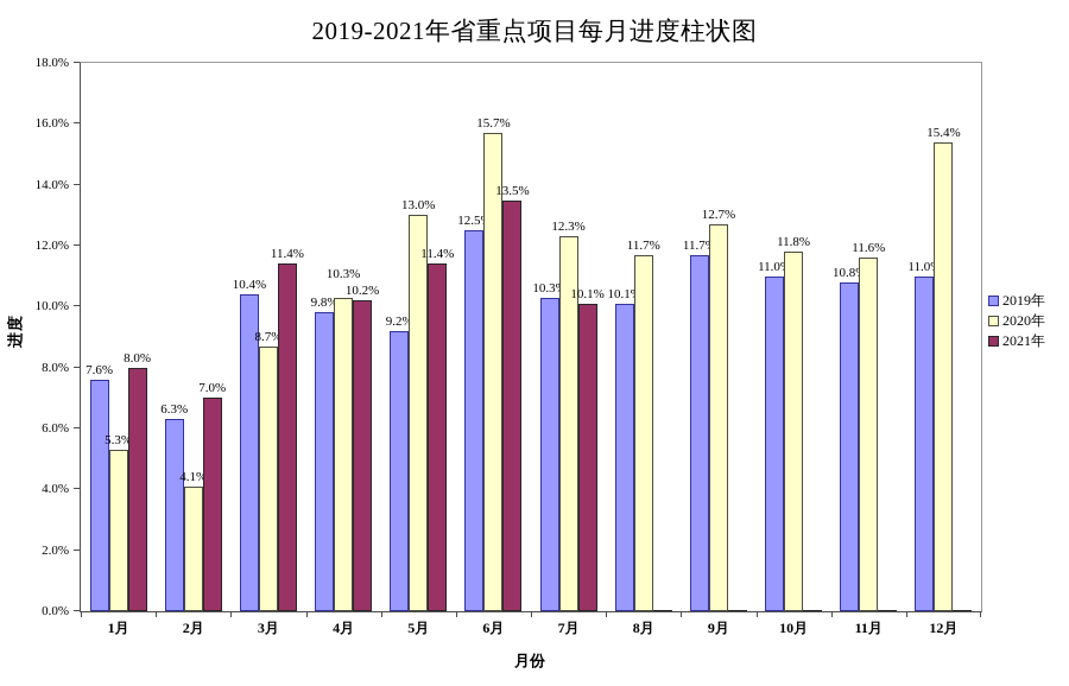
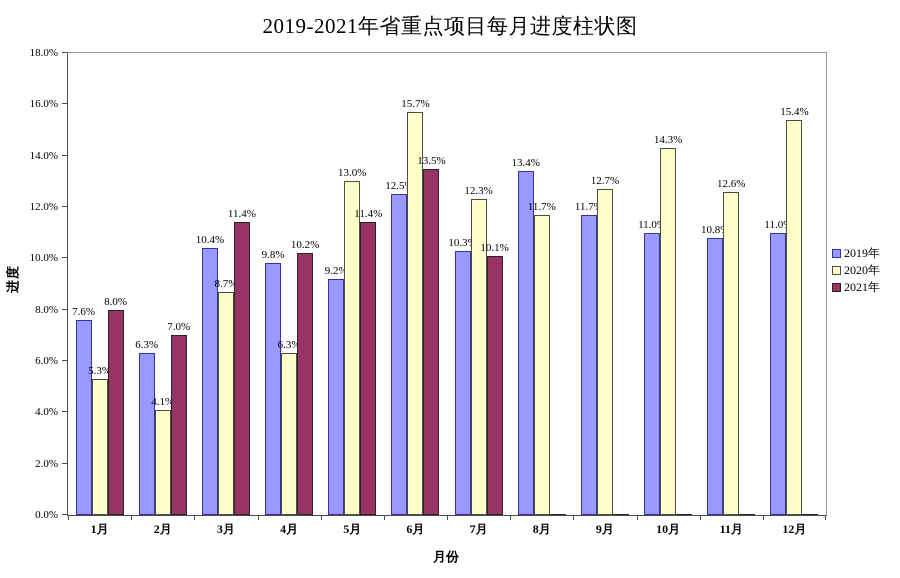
2020年/4月: 10.3% -> 6.3%
2019年/8月: 10.1% -> 13.4%
2020年/10月: 11.8% -> 14.3%
2020年/11月: 11.6% -> 12.6%
